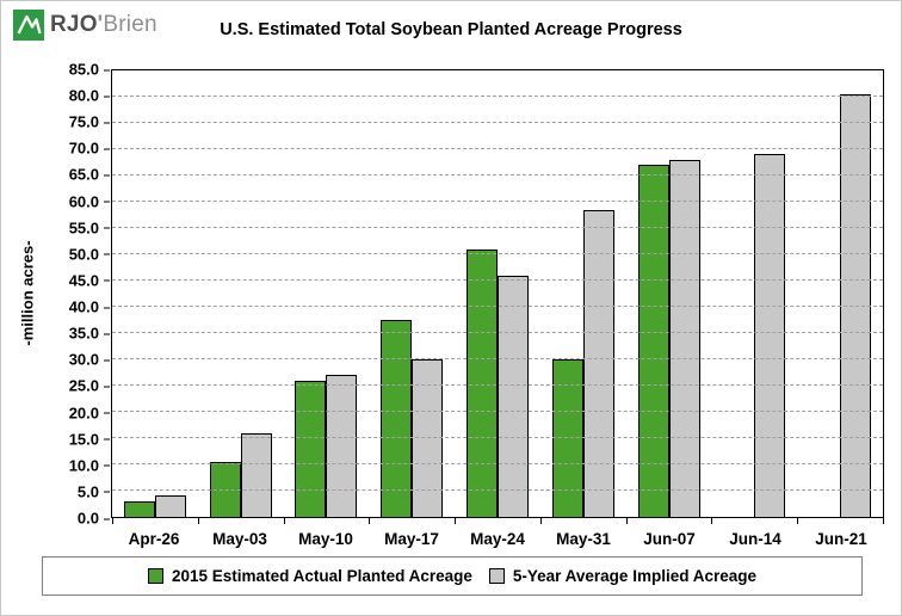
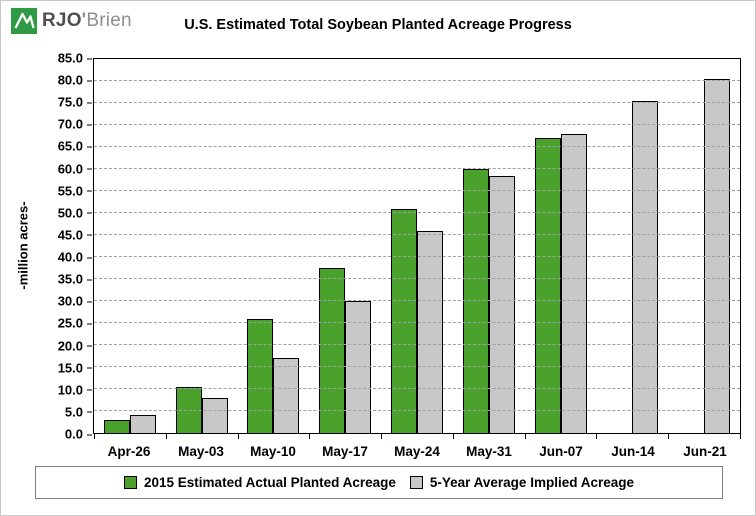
5-Year Average Implied Acreage/May-03: 16 -> 8
5-Year Average Implied Acreage/May-10: 27 -> 17
2015 Estimated Actual Planted Acreage/May-31: 30 -> 60
5-Year Average Implied Acreage/Jun-14: 69 -> 76
